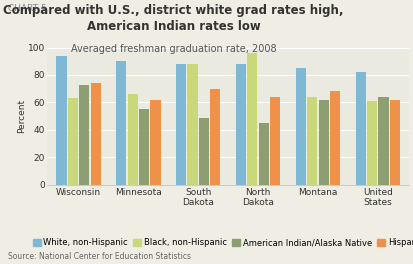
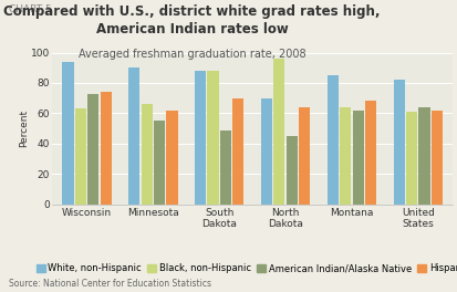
White, non-Hispanic/North Dakota: 88 -> 70
